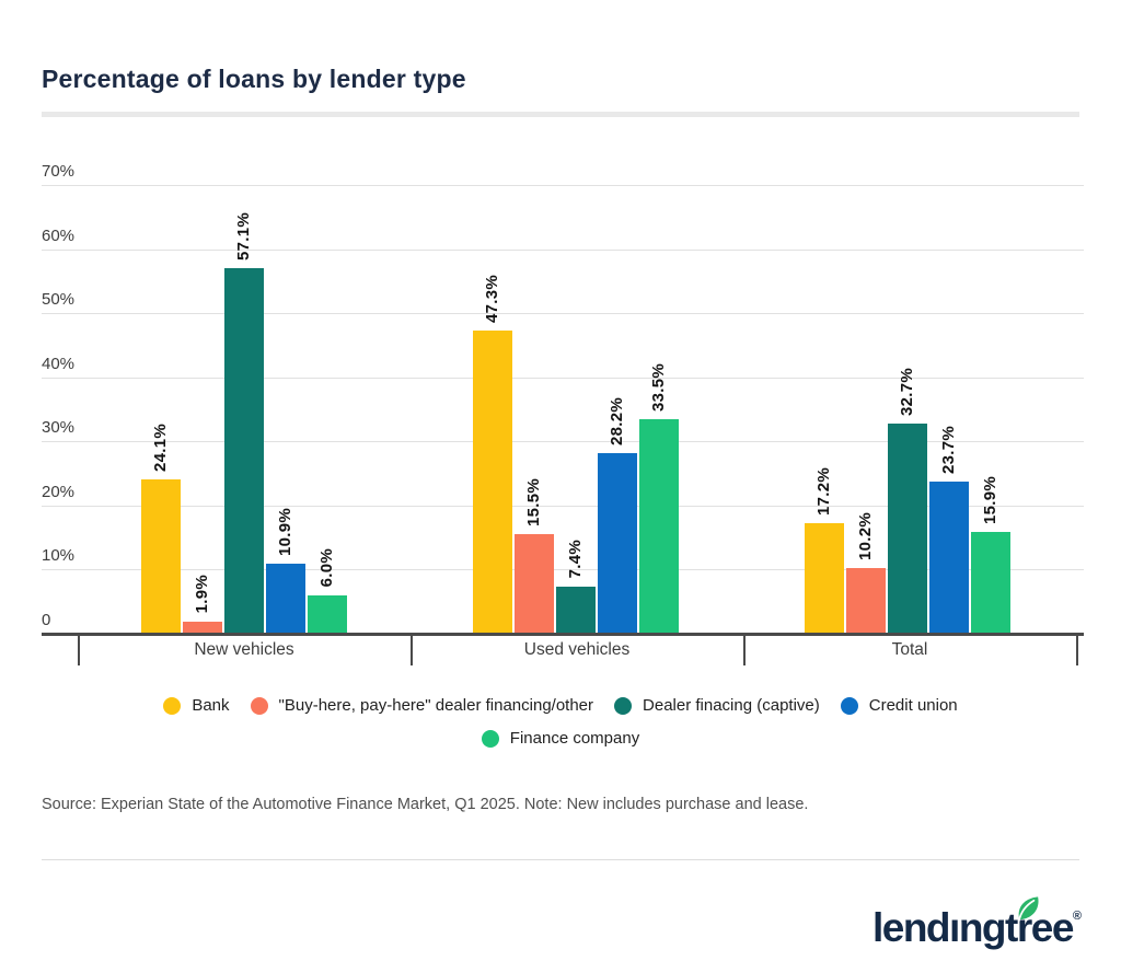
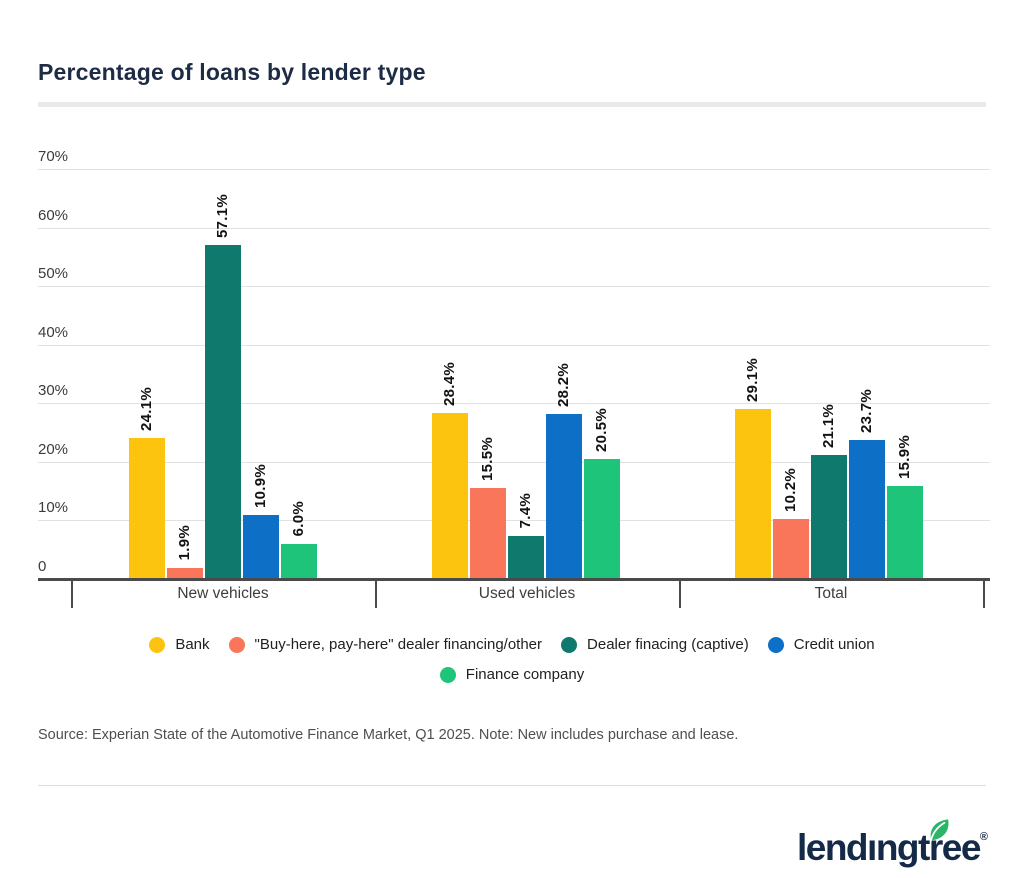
Bank/Used vehicles: 47.3% -> 28.4%
Finance company/Used vehicles: 33.5% -> 20.5%
Bank/Total: 17.2% -> 29.1%
Dealer finacing (captive)/Total: 32.7% -> 21.1%
